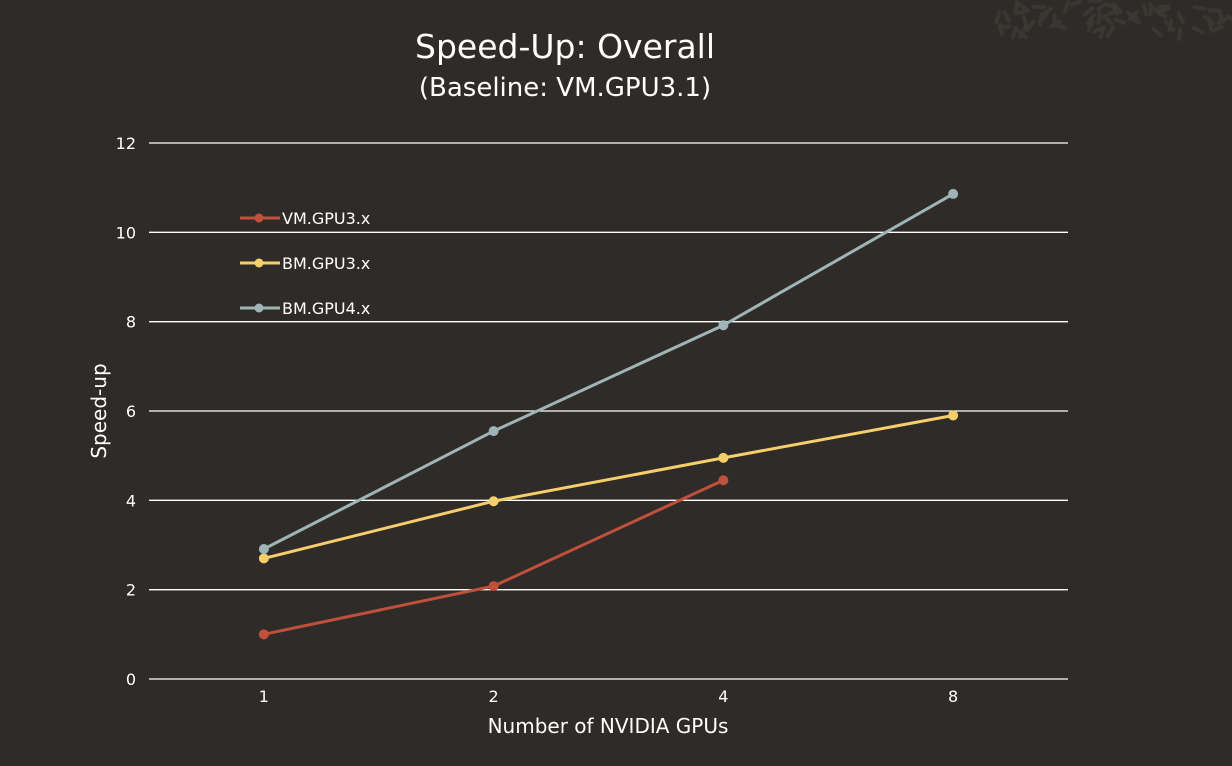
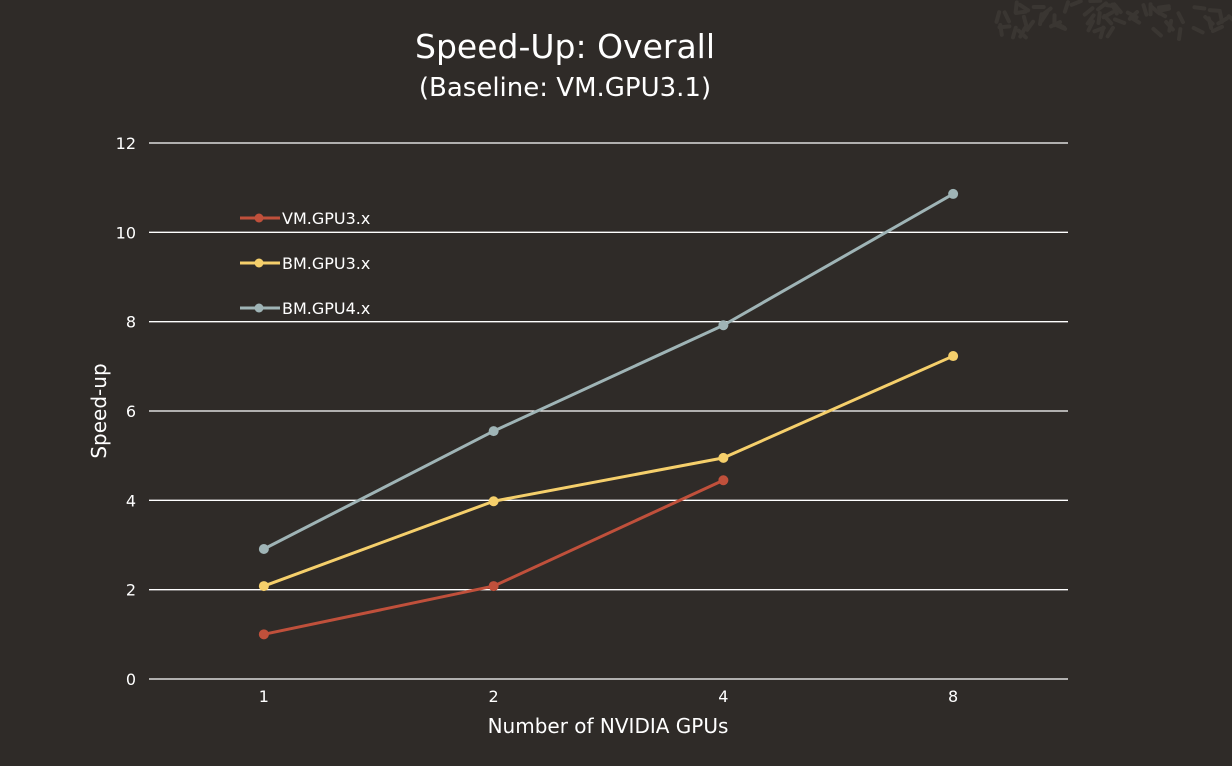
BM.GPU3.x/1: 2.7 -> 2.1
BM.GPU3.x/8: 5.9 -> 7.2
